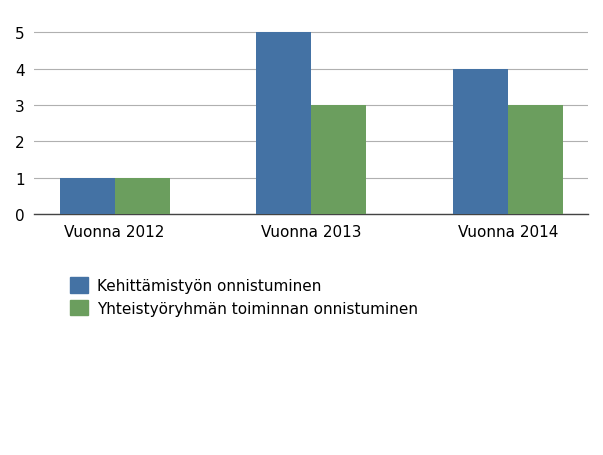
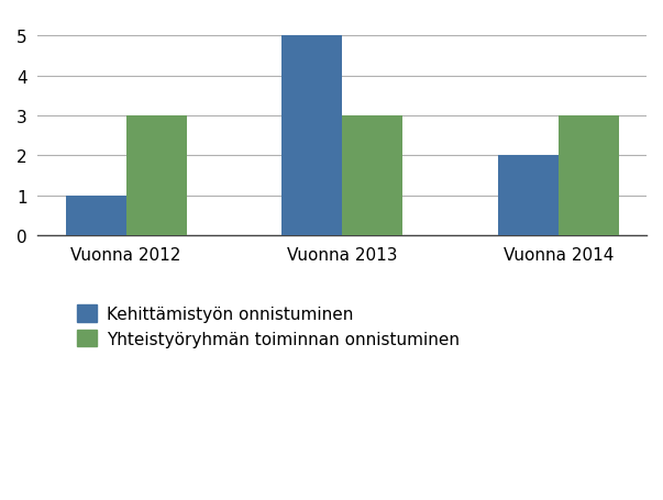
Yhteistyöryhmän toiminnan onnistuminen/Vuonna 2012: 1 -> 3
Kehittämistyön onnistuminen/Vuonna 2014: 4 -> 2
